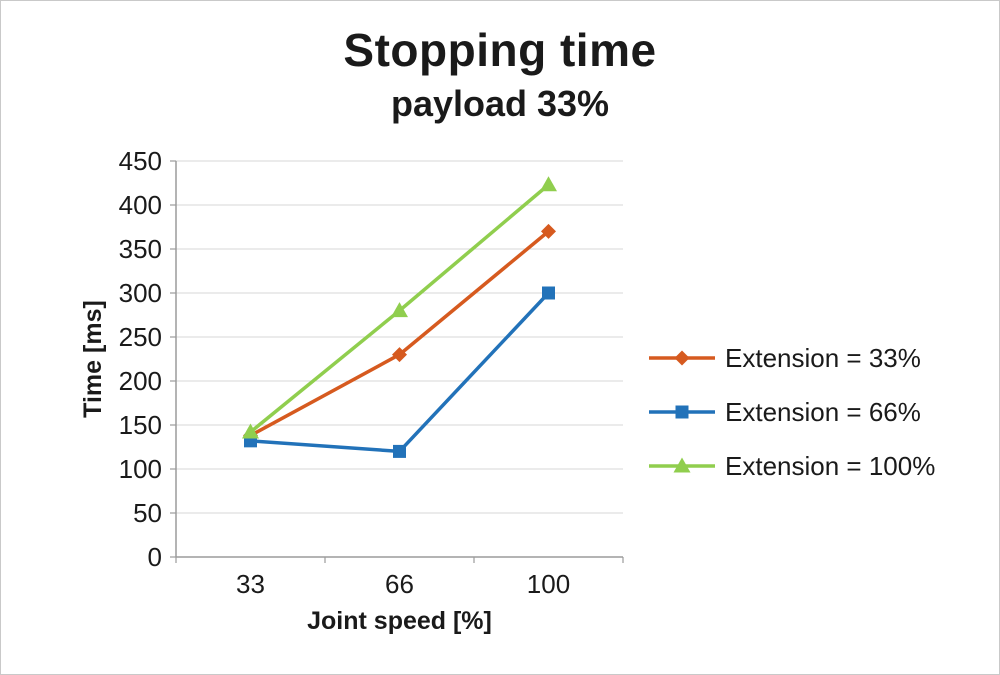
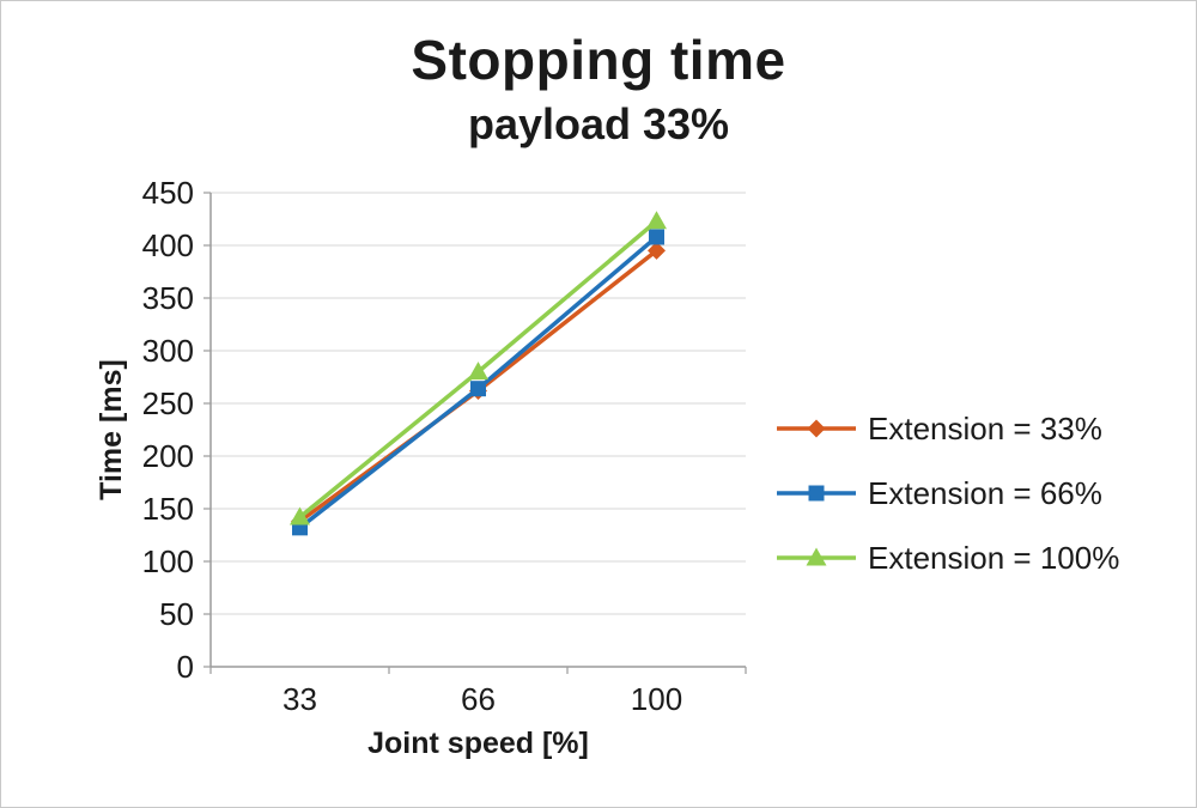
Extension = 33%/66: 230 -> 260
Extension = 66%/66: 120 -> 260
Extension = 33%/100: 370 -> 400
Extension = 66%/100: 300 -> 410
